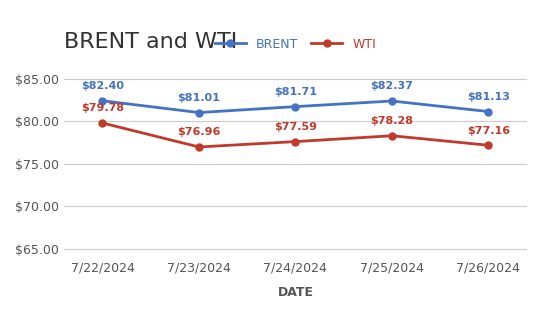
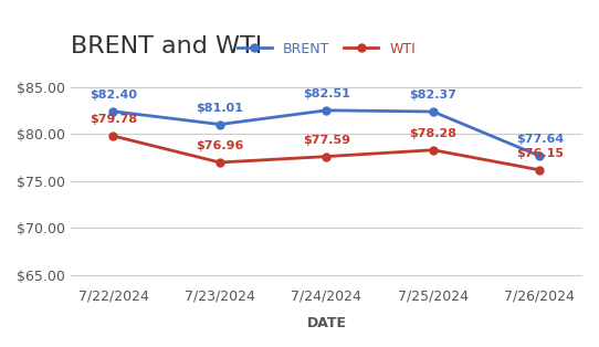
BRENT/7/24/2024: $81.71 -> $82.51
BRENT/7/26/2024: $81.13 -> $77.64
WTI/7/26/2024: $77.16 -> $76.15
